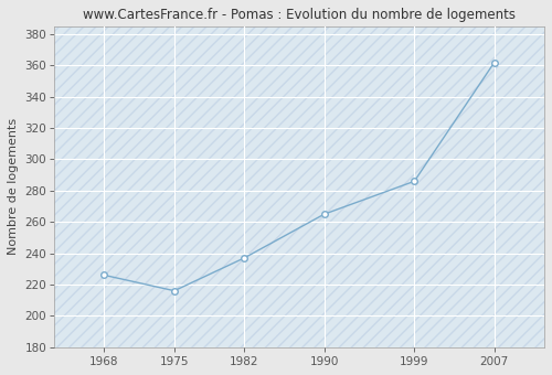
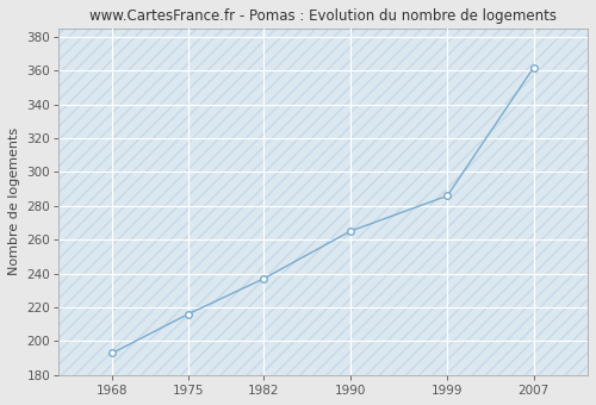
1968: 226 -> 193
